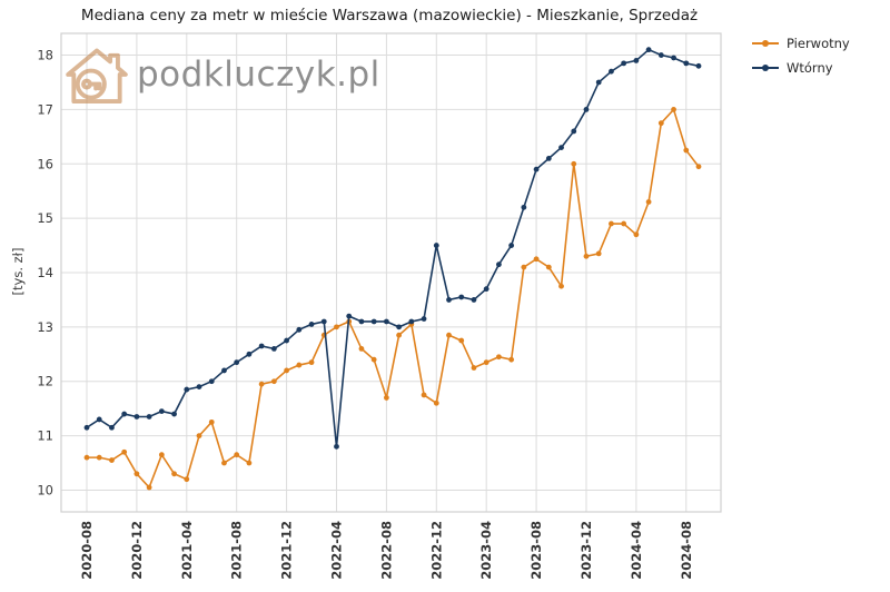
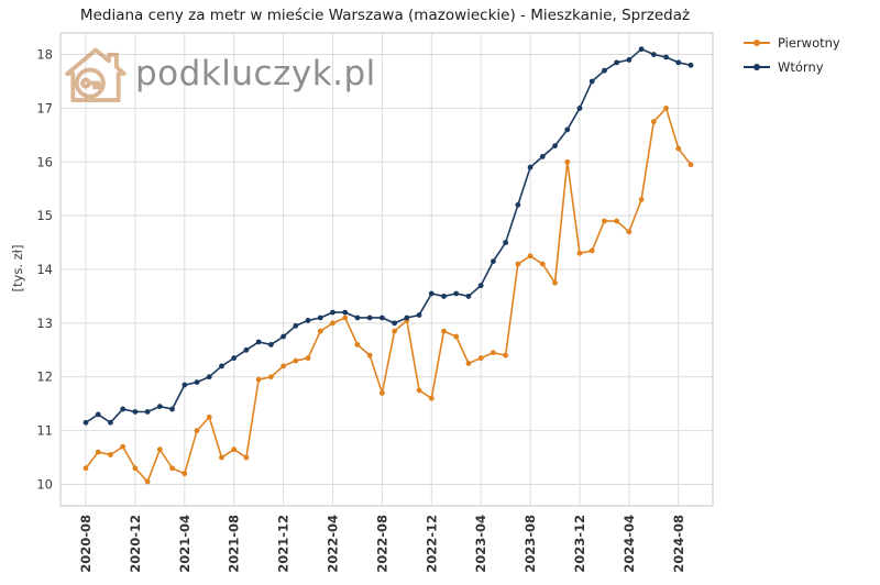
Pierwotny/2020-08: 10.6 -> 10.3
Wtórny/2022-04: 10.8 -> 13.2
Wtórny/2022-12: 14.5 -> 13.6
